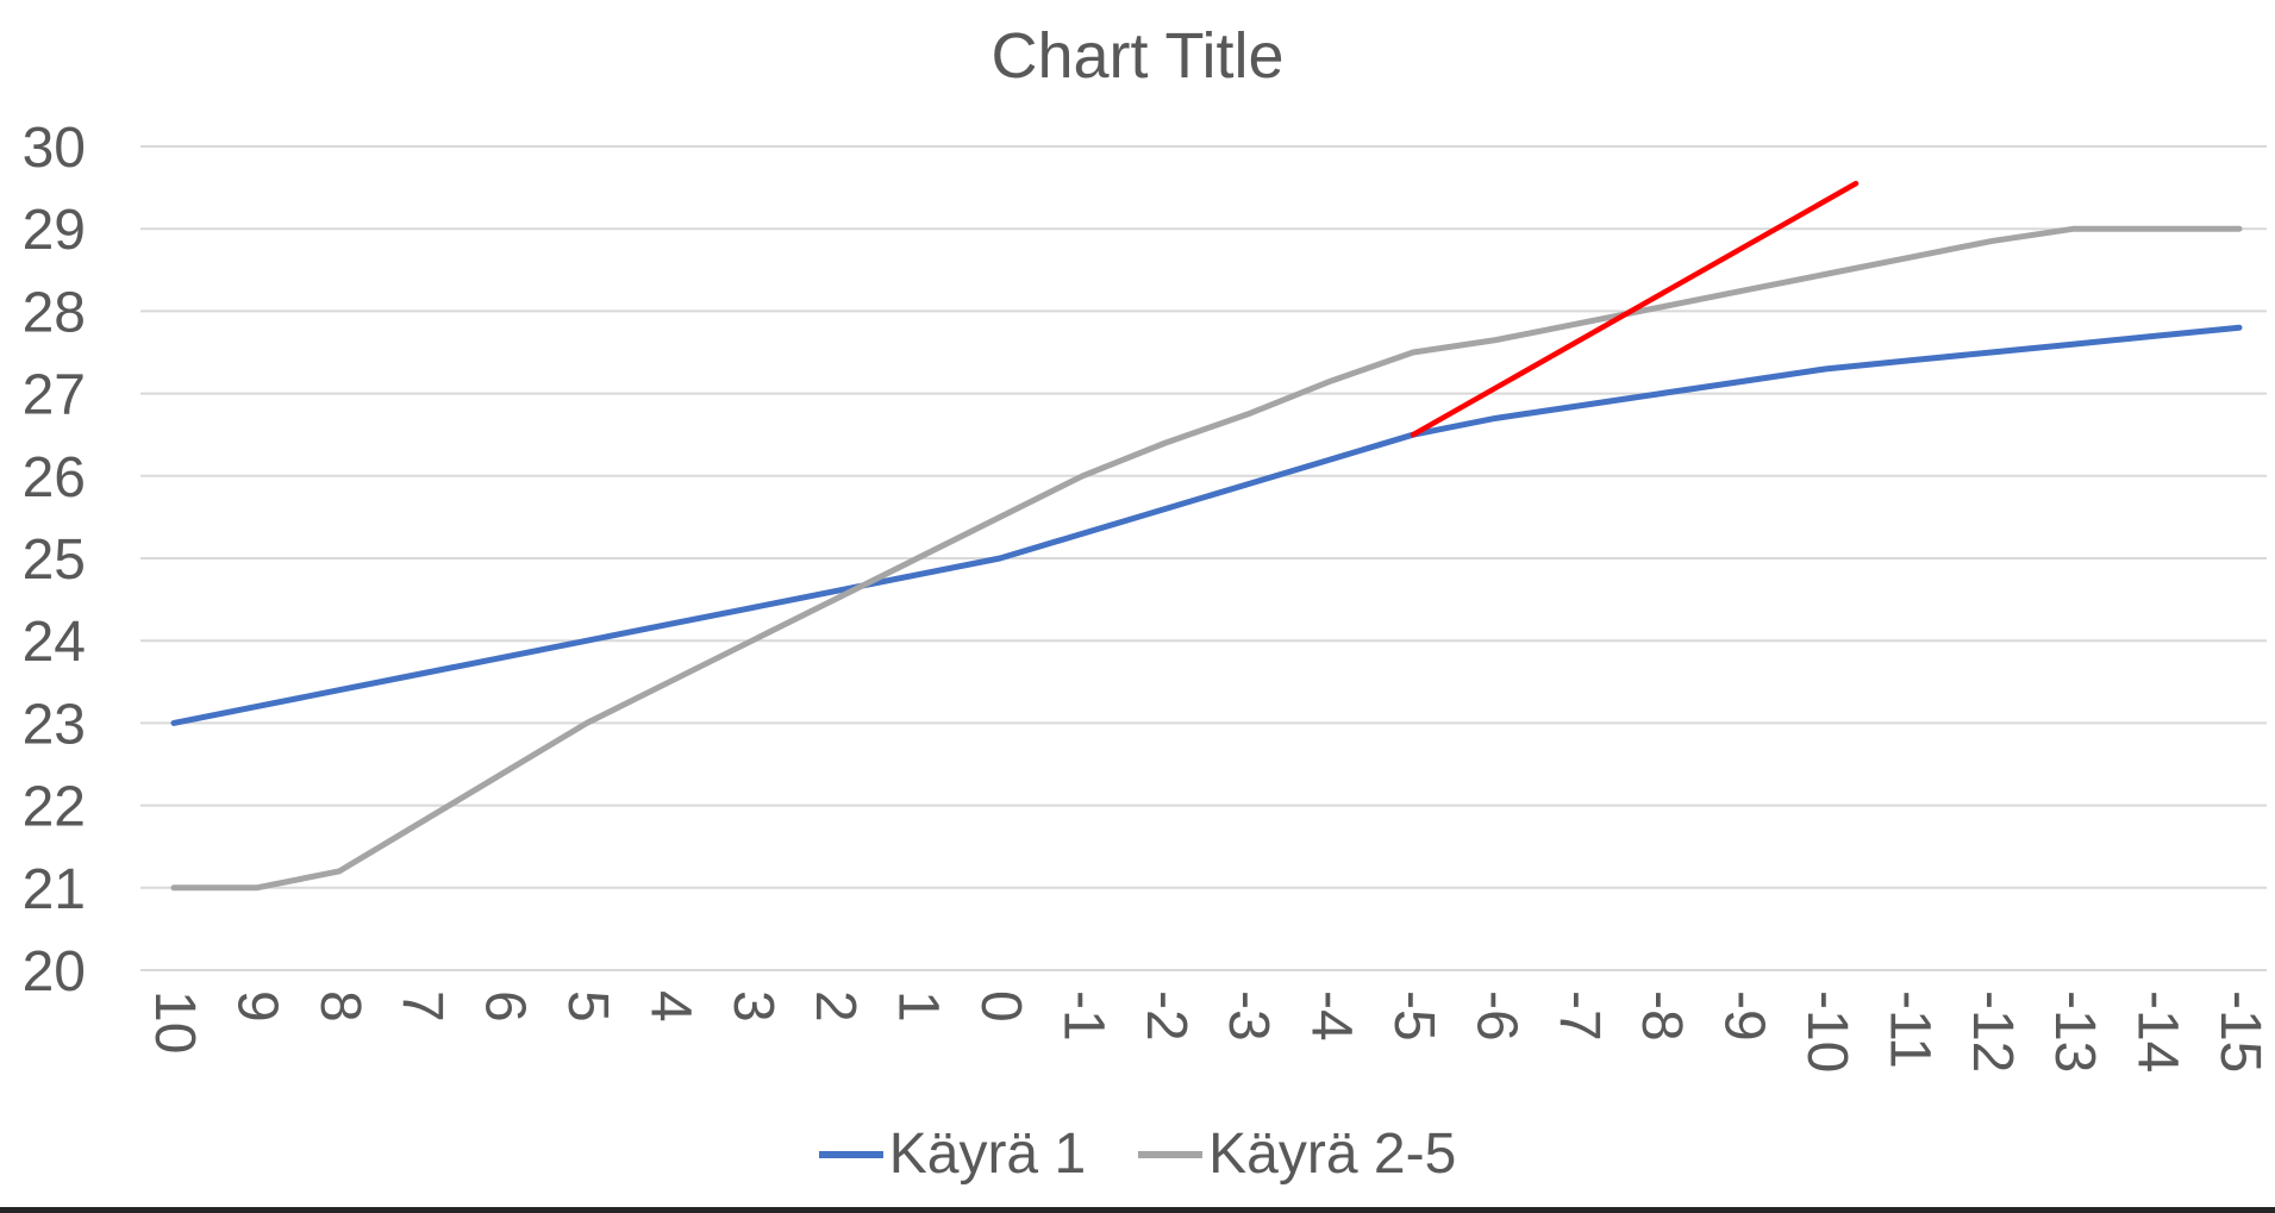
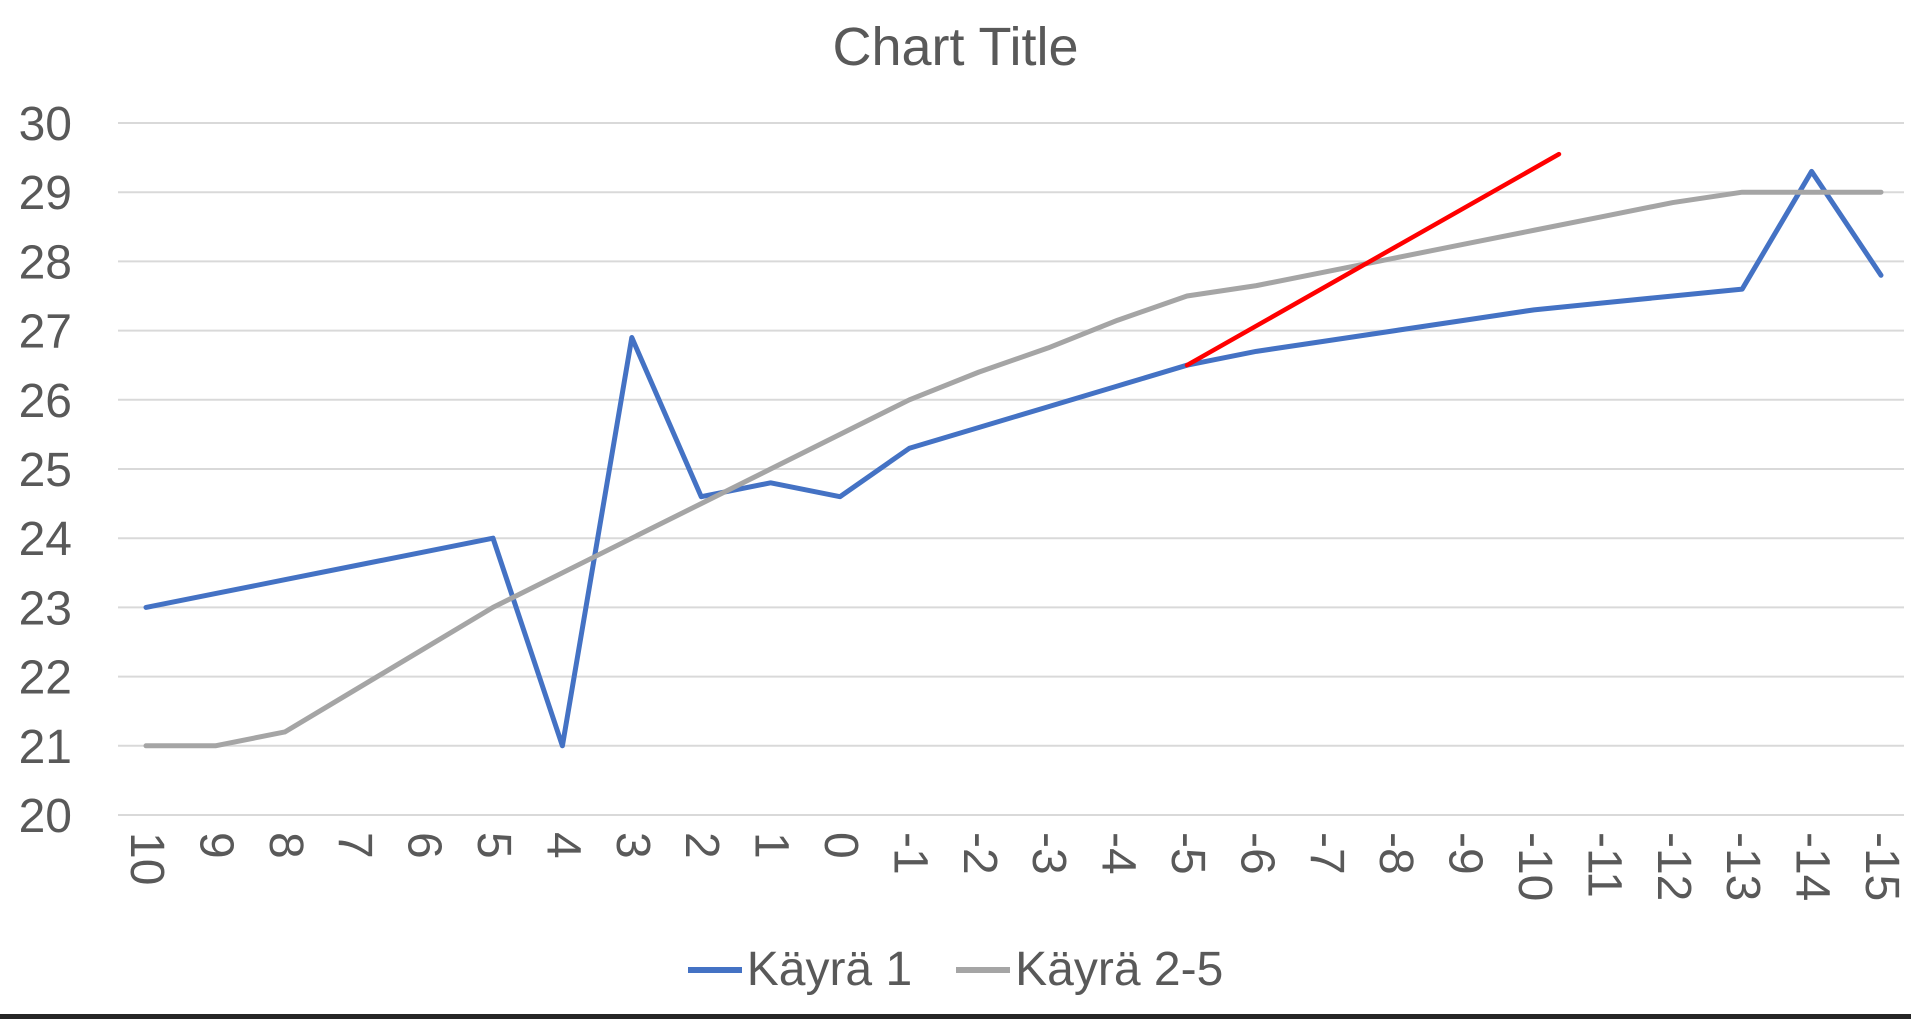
Käyrä 1/4: 24.2 -> 21.0
Käyrä 1/3: 24.4 -> 26.9
Käyrä 1/0: 25.0 -> 24.6
Käyrä 1/-14: 27.7 -> 29.3
